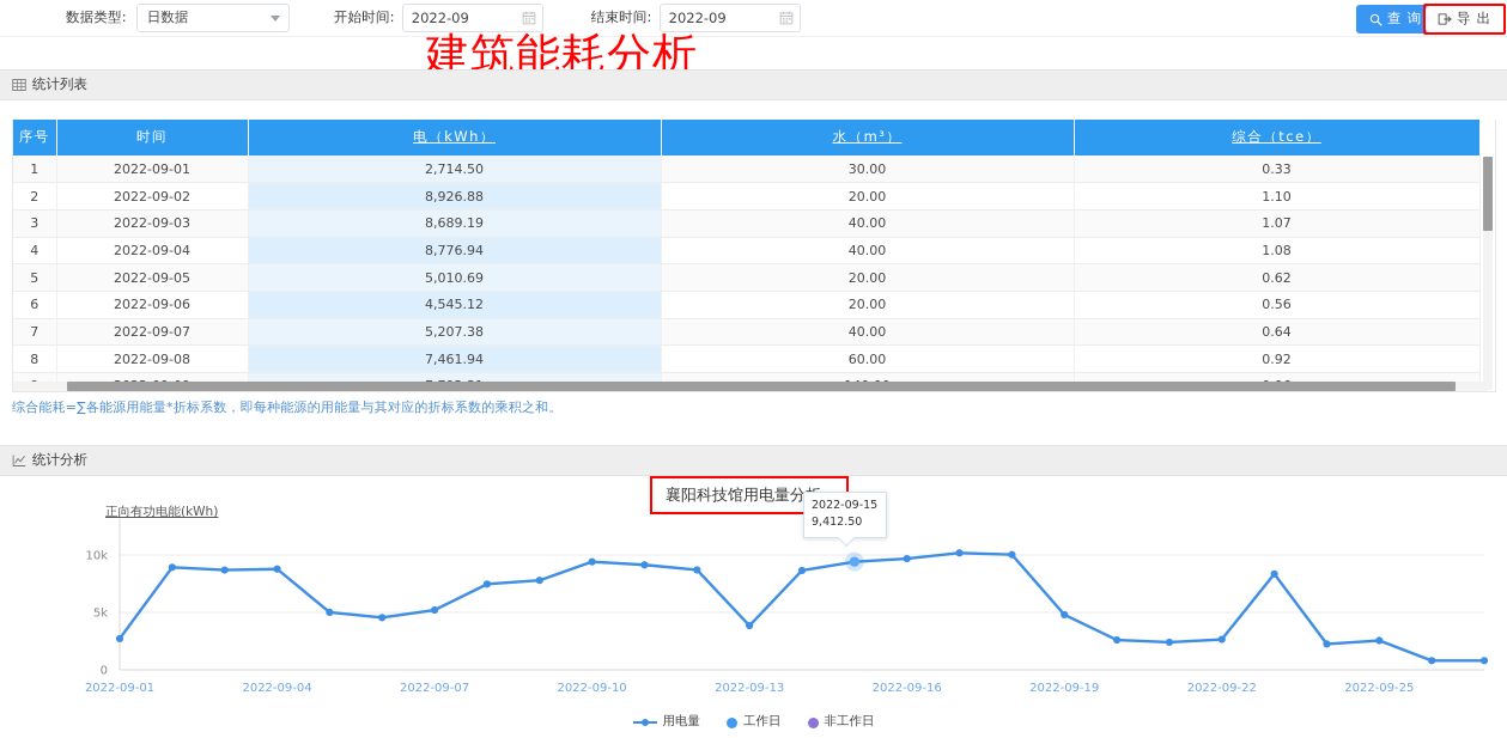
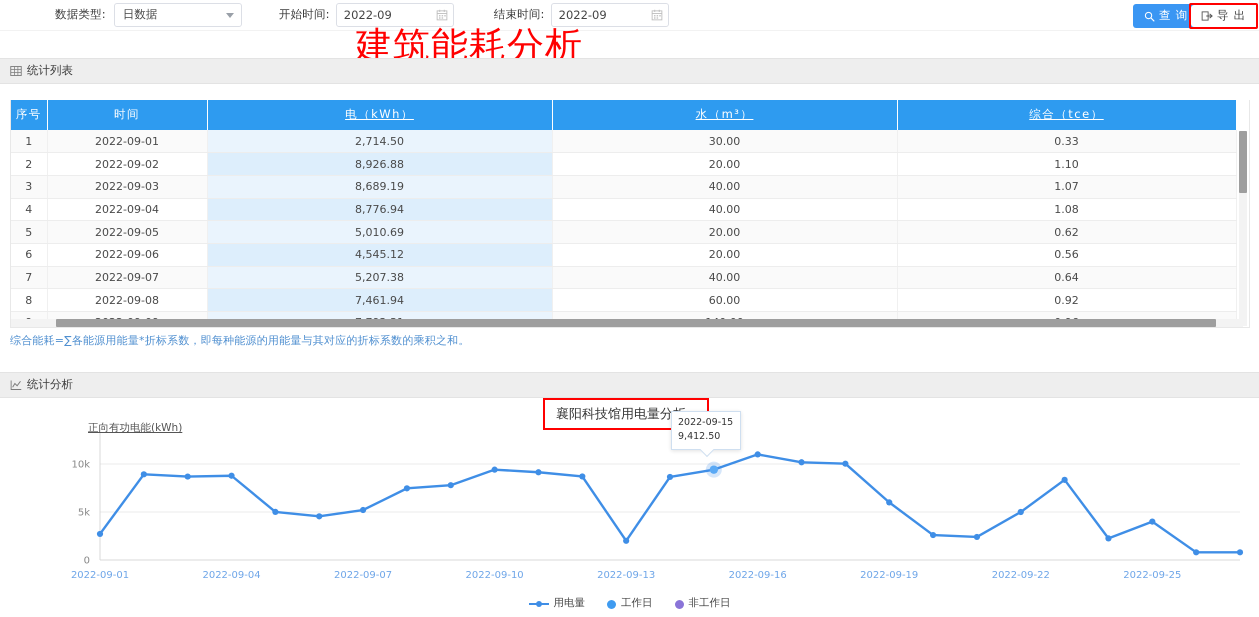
2022-09-13: 4k -> 2k
2022-09-16: 10k -> 11k
2022-09-19: 5k -> 6k
2022-09-22: 3k -> 5k
2022-09-25: 3k -> 4k
